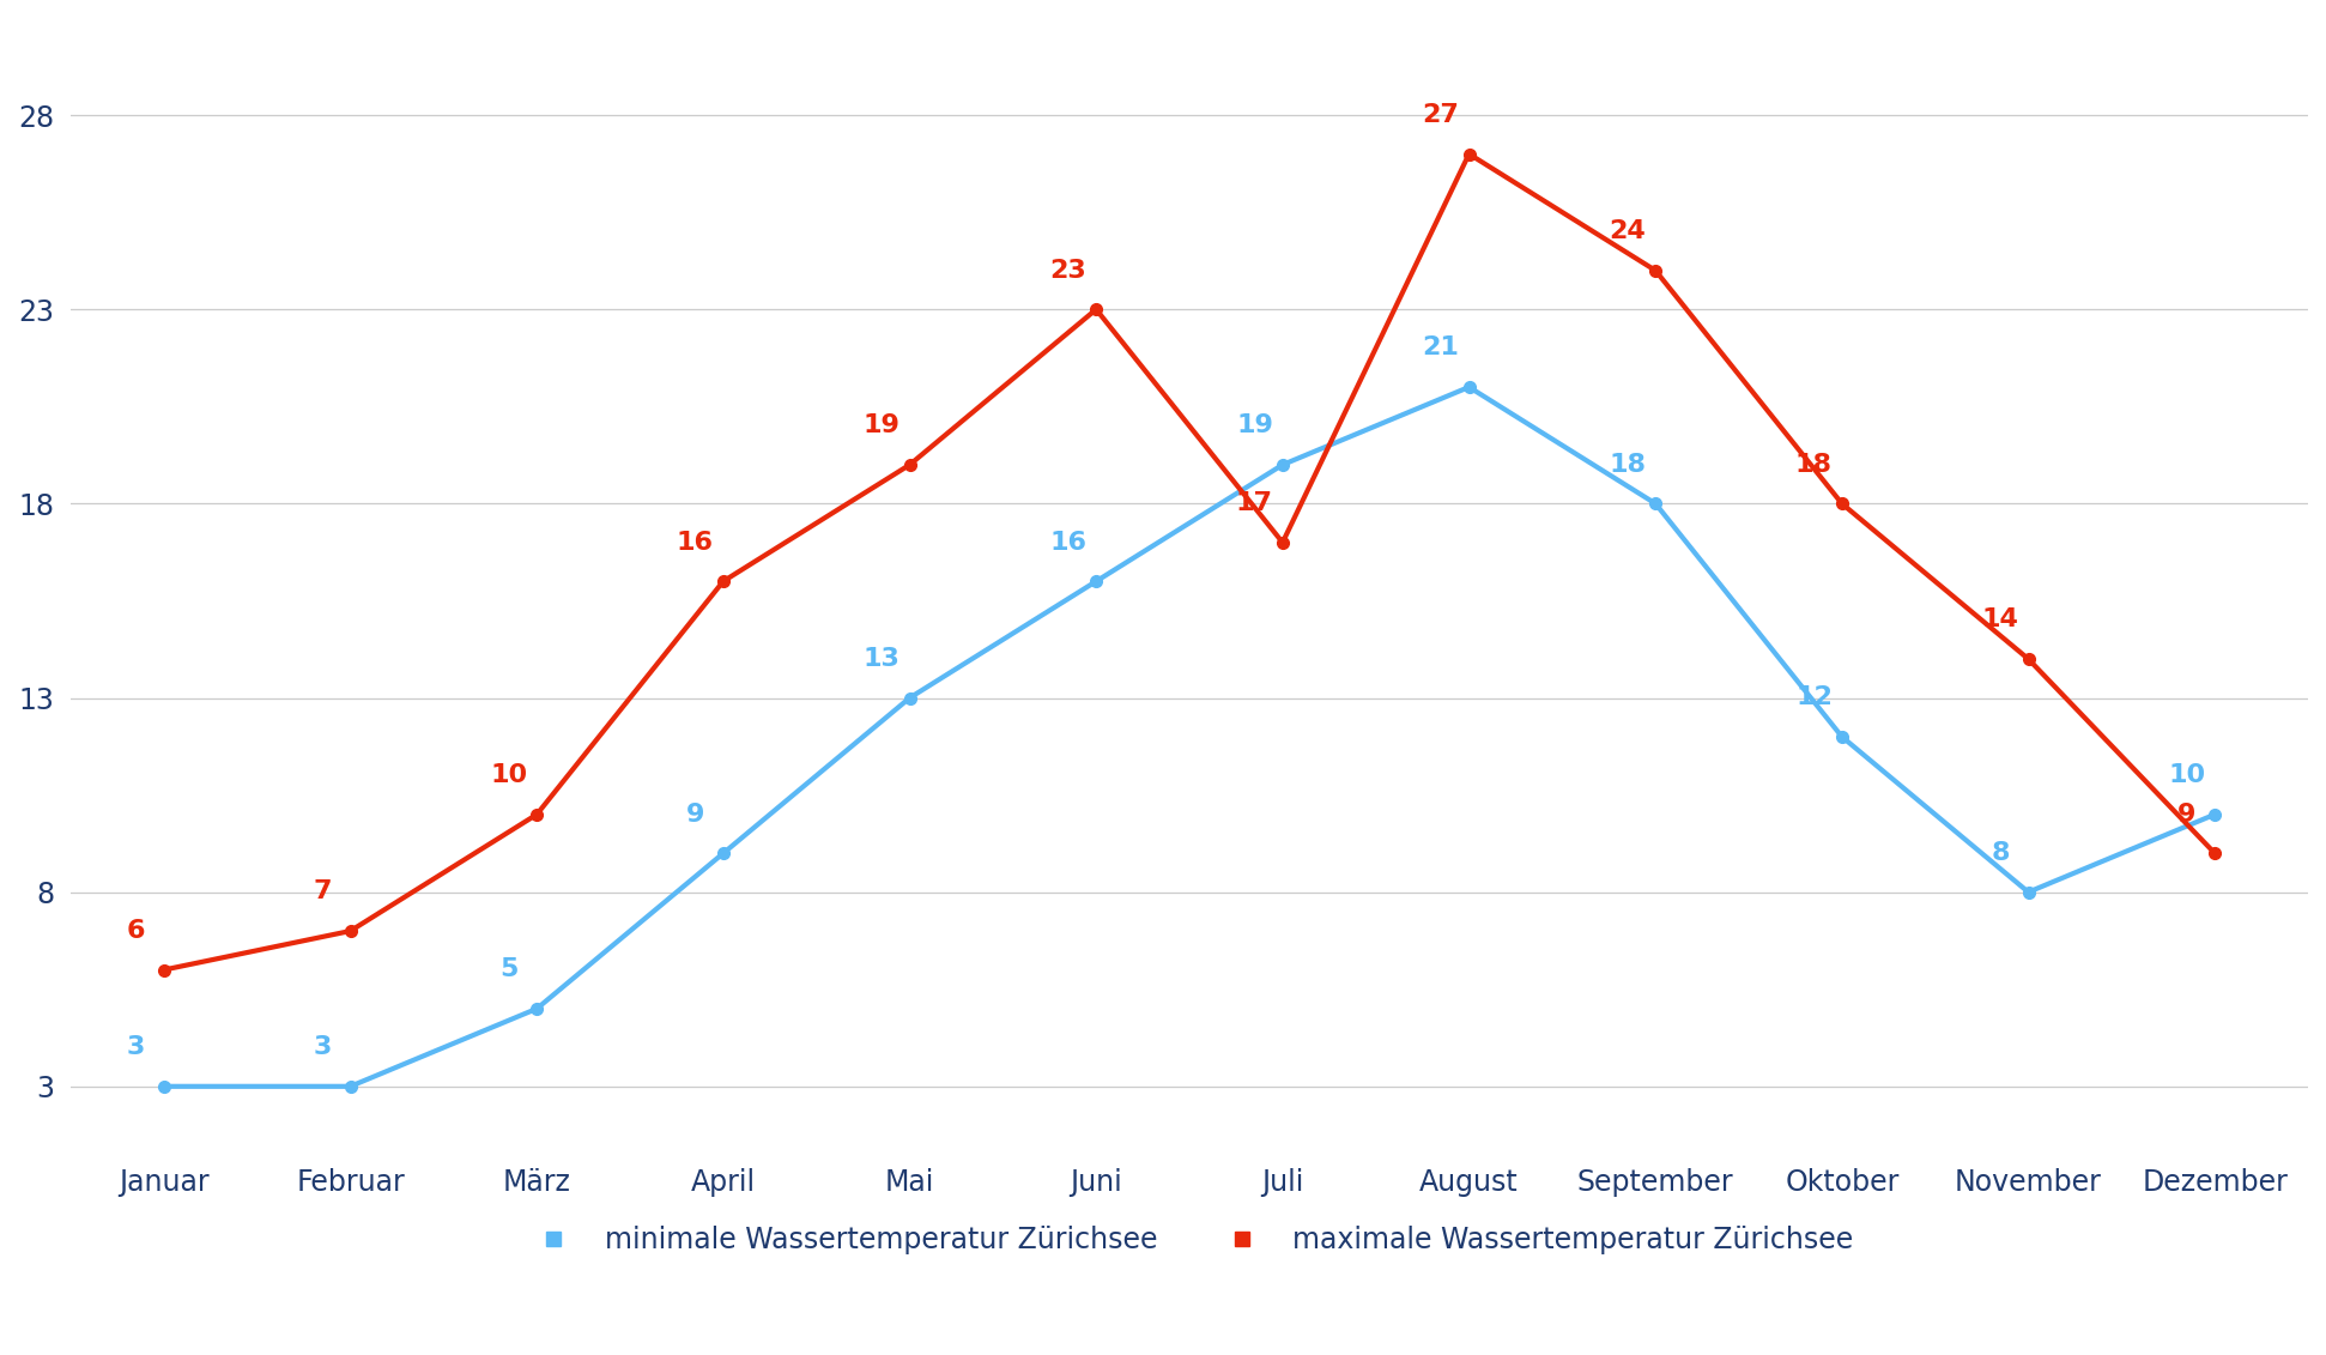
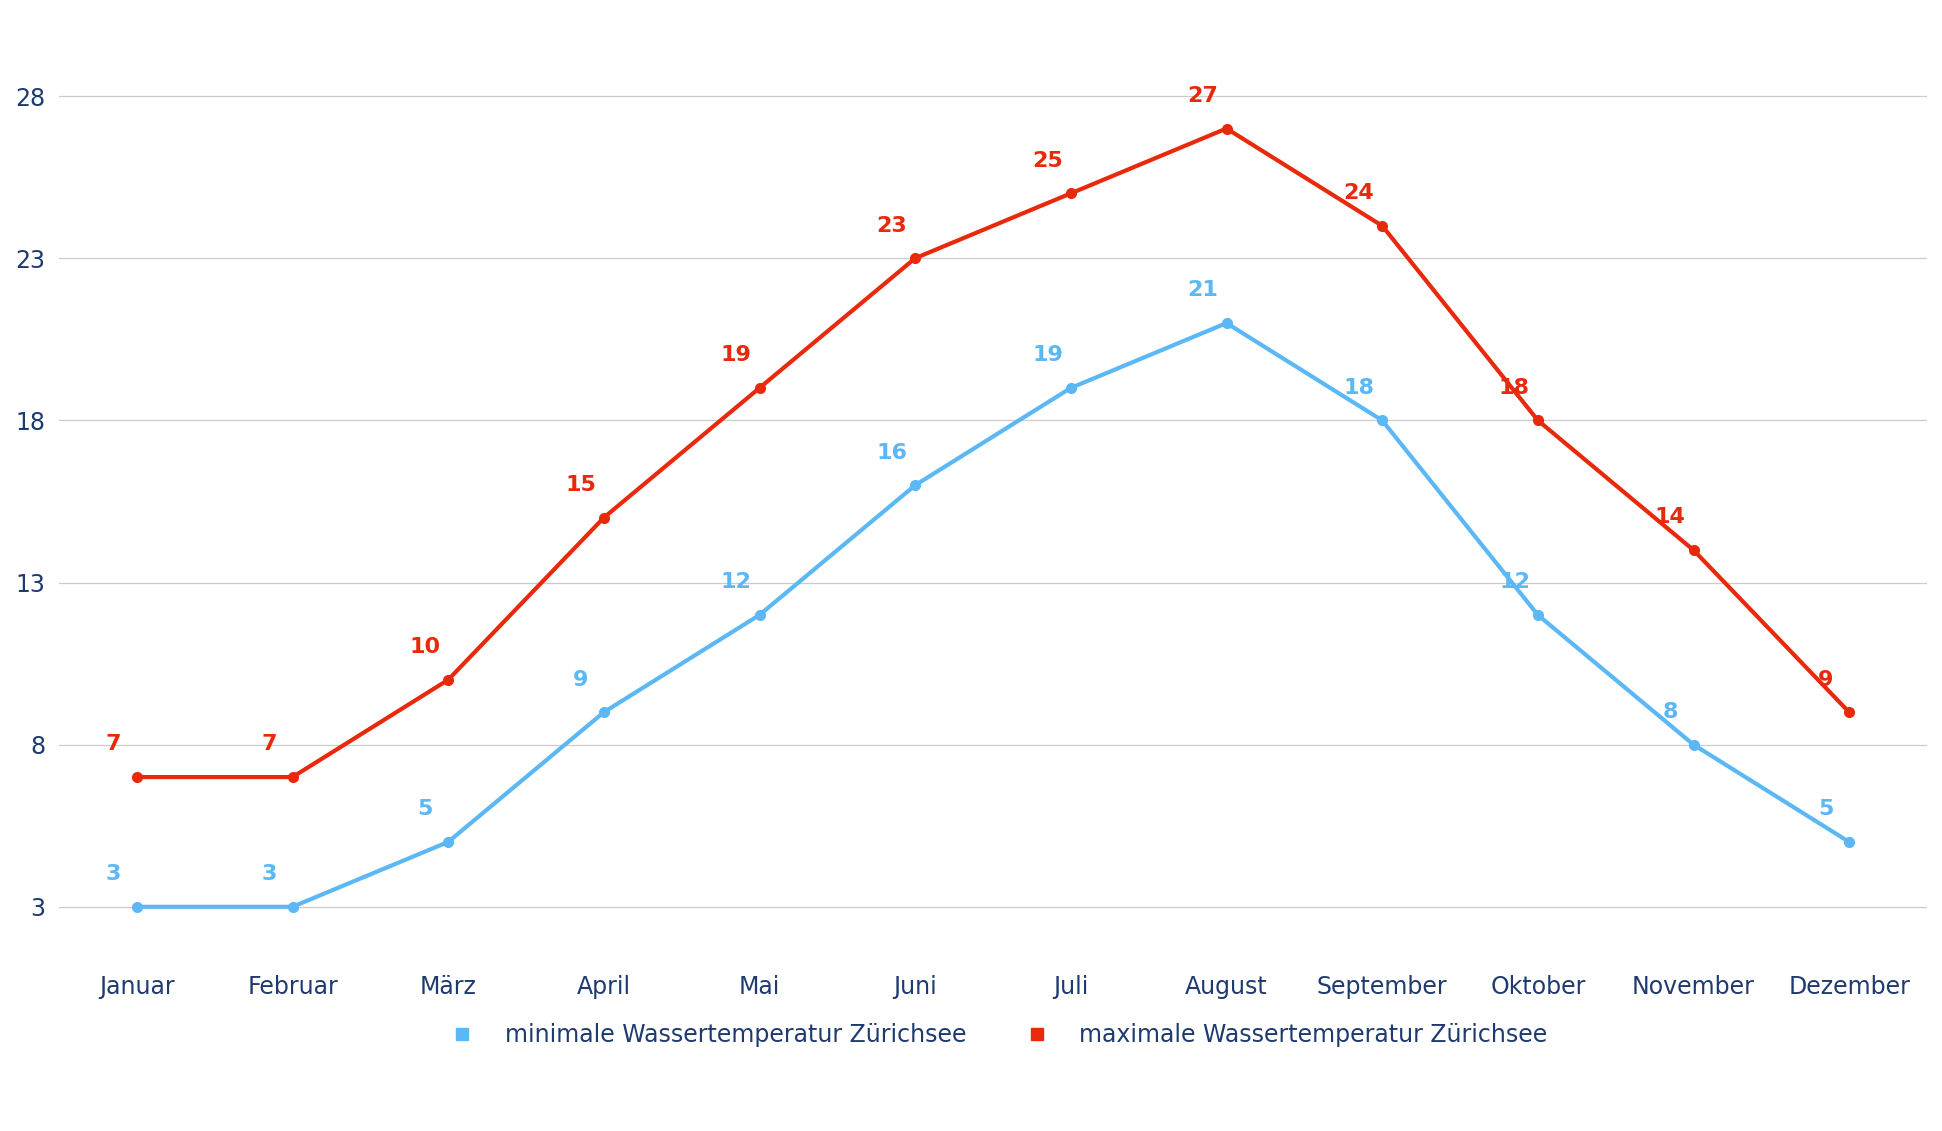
maximale Wassertemperatur Zürichsee/Januar: 6 -> 7
maximale Wassertemperatur Zürichsee/April: 16 -> 15
minimale Wassertemperatur Zürichsee/Mai: 13 -> 12
maximale Wassertemperatur Zürichsee/Juli: 17 -> 25
minimale Wassertemperatur Zürichsee/Dezember: 10 -> 5
